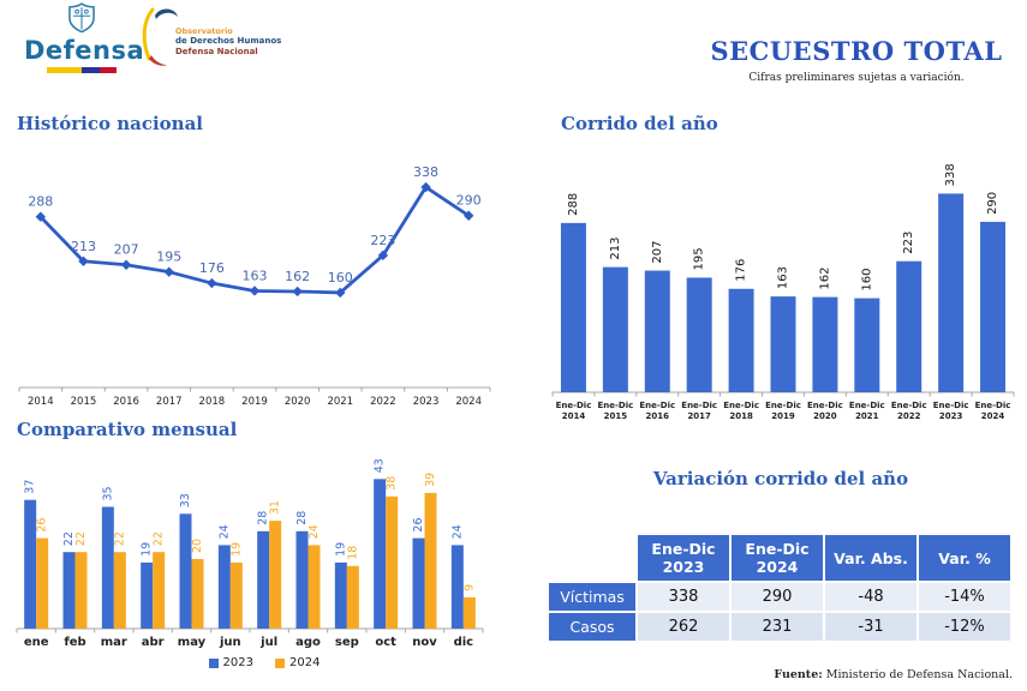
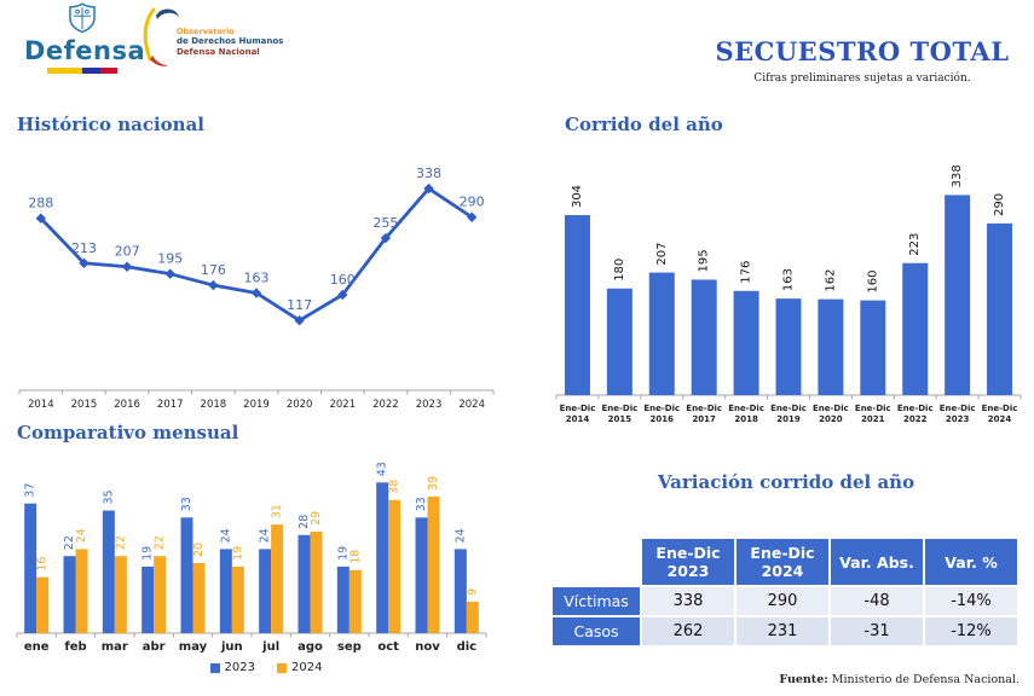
Histórico nacional/2020: 162 -> 117
Histórico nacional/2022: 223 -> 255
Corrido del año/Ene-Dic 2014: 288 -> 304
Corrido del año/Ene-Dic 2015: 213 -> 180
Comparativo mensual/2024/ene: 26 -> 16
Comparativo mensual/2024/feb: 22 -> 24
Comparativo mensual/2023/jul: 28 -> 24
Comparativo mensual/2024/ago: 24 -> 29
Comparativo mensual/2023/nov: 26 -> 33
